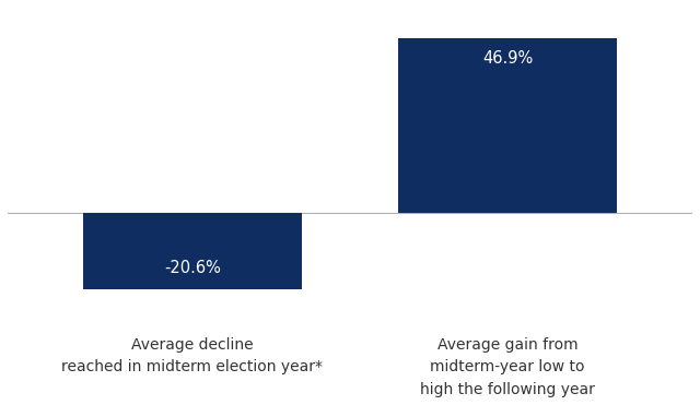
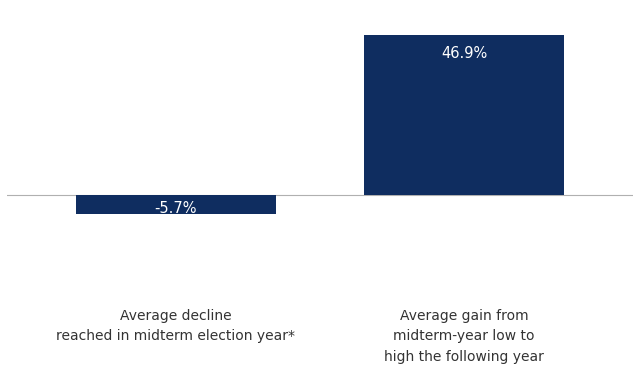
Average decline reached in midterm election year*: -20.6% -> -5.7%
